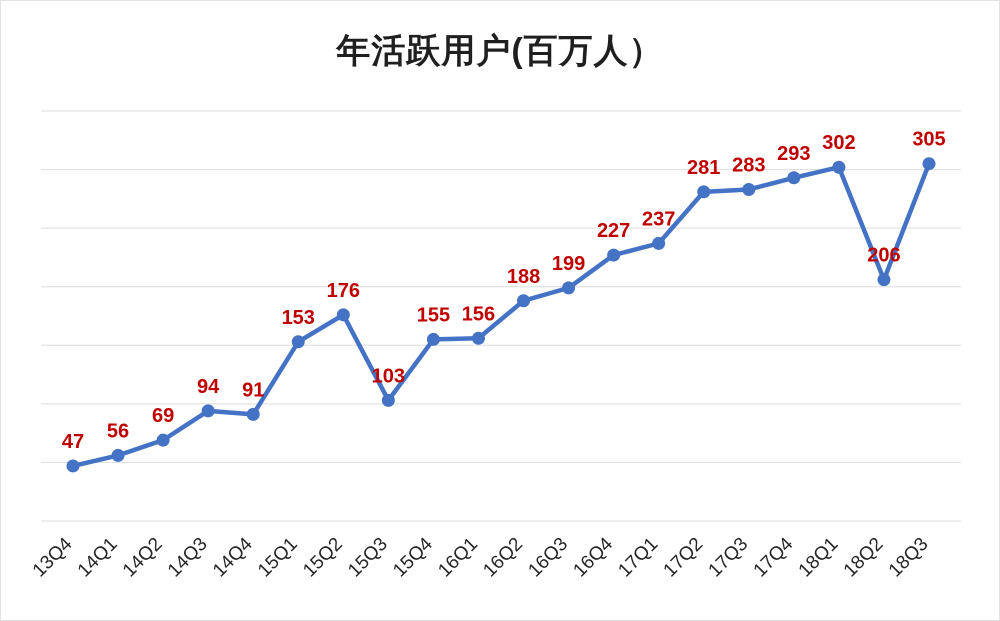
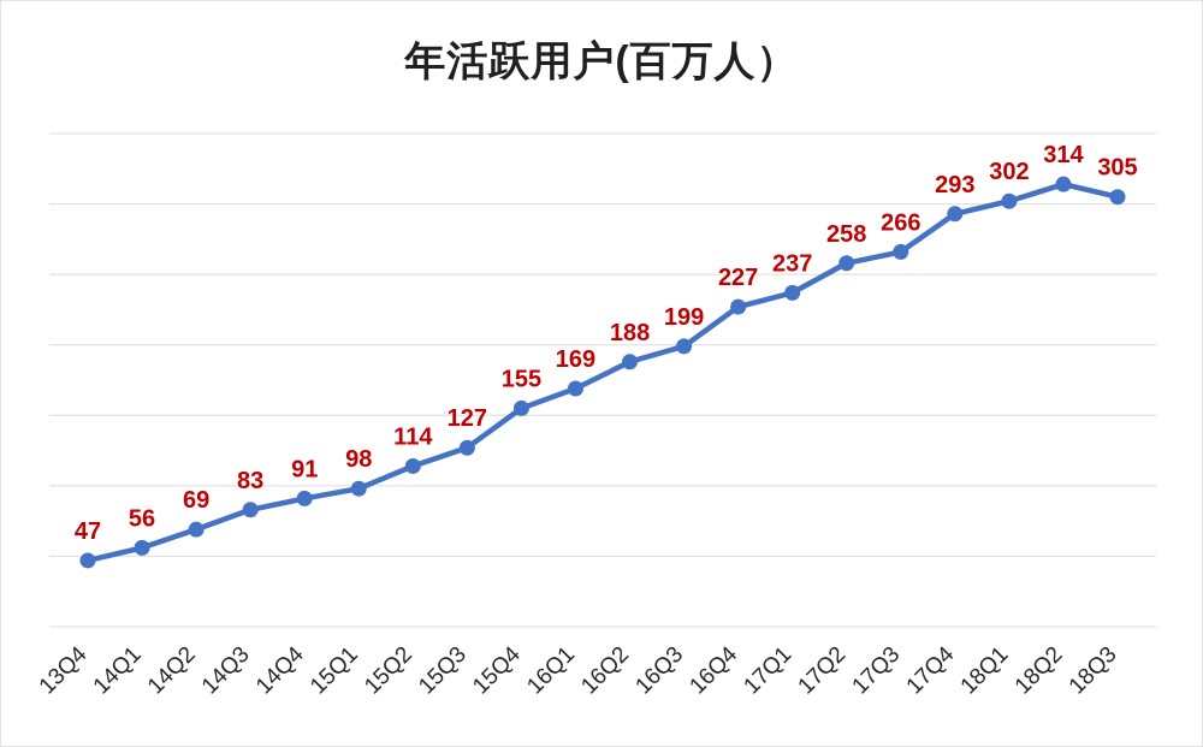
14Q3: 94 -> 83
15Q1: 153 -> 98
15Q2: 176 -> 114
15Q3: 103 -> 127
16Q1: 156 -> 169
17Q2: 281 -> 258
17Q3: 283 -> 266
18Q2: 206 -> 314
